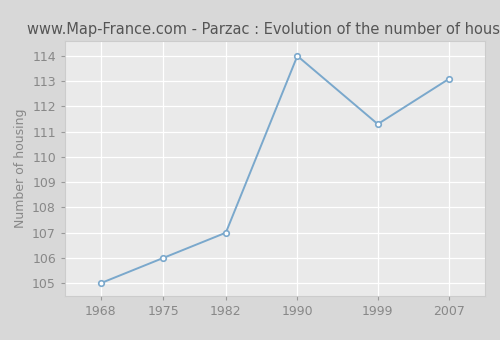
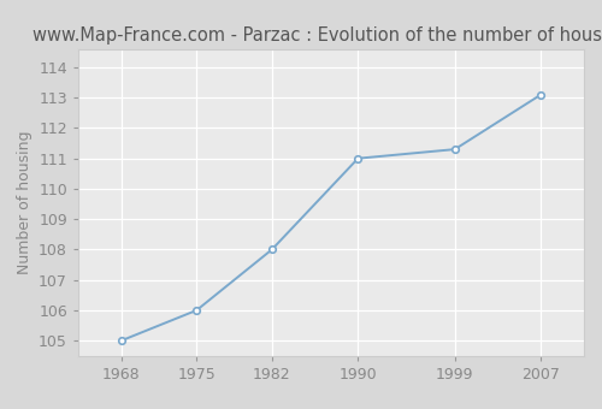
1982: 107.0 -> 108.0
1990: 114.0 -> 111.0
